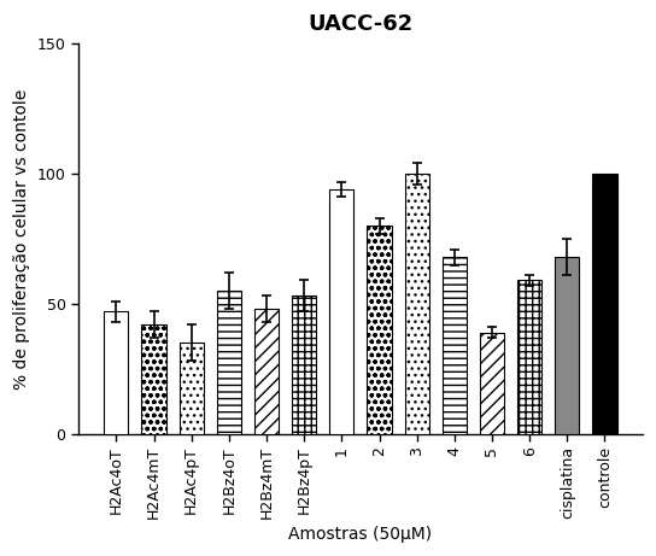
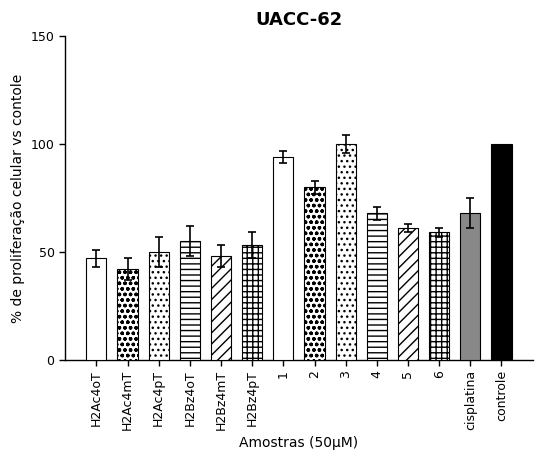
H2Ac4pT: 35 -> 50
5: 39 -> 61
